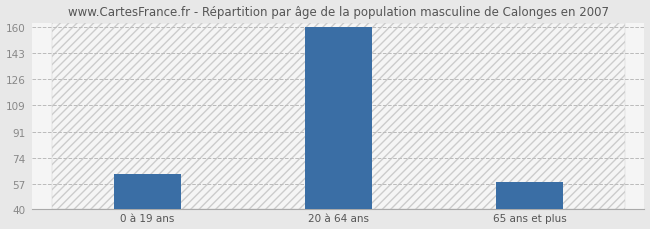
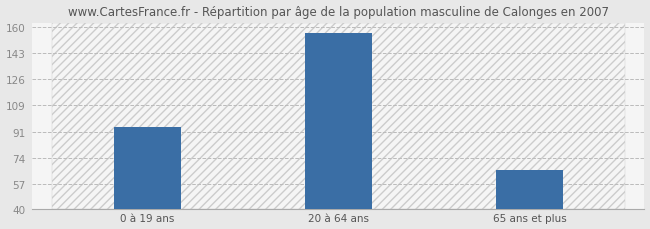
0 à 19 ans: 63 -> 94
20 à 64 ans: 160 -> 156
65 ans et plus: 58 -> 66
